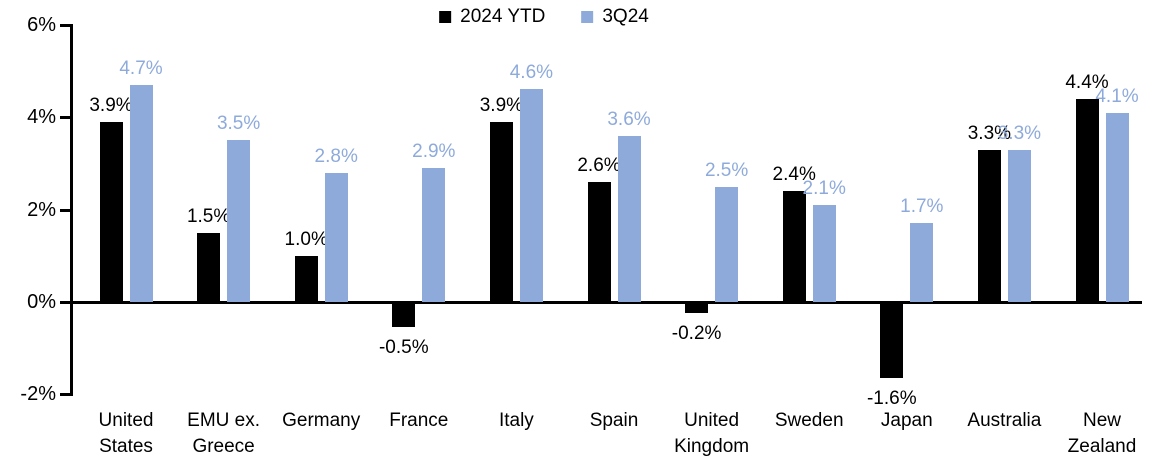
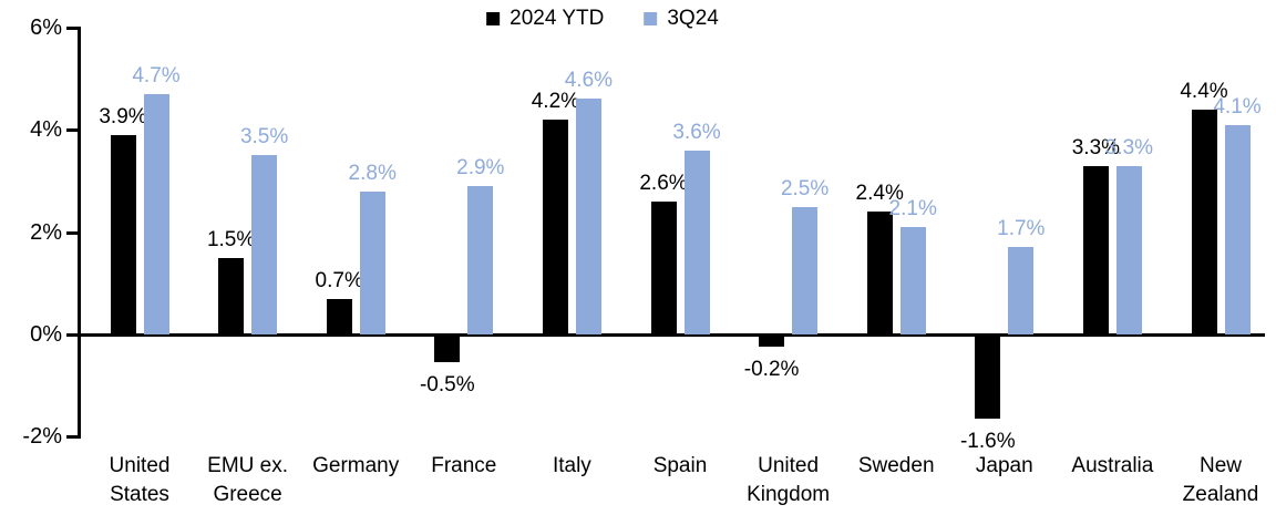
2024 YTD/Germany: 1.0% -> 0.7%
2024 YTD/Italy: 3.9% -> 4.2%
